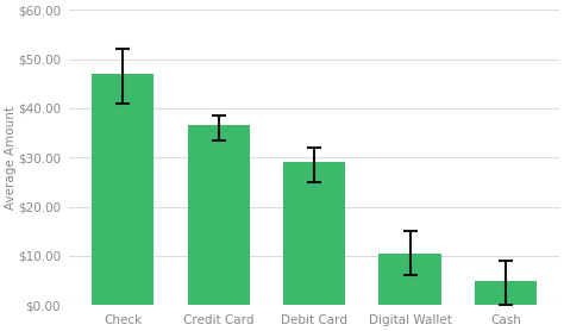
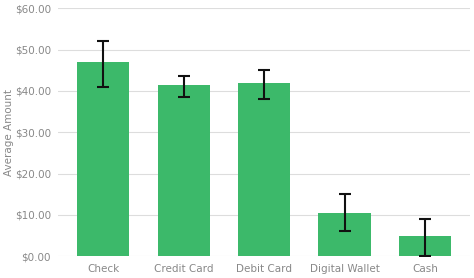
Credit Card: $36.5 -> $41.5
Debit Card: $29.0 -> $42.0
